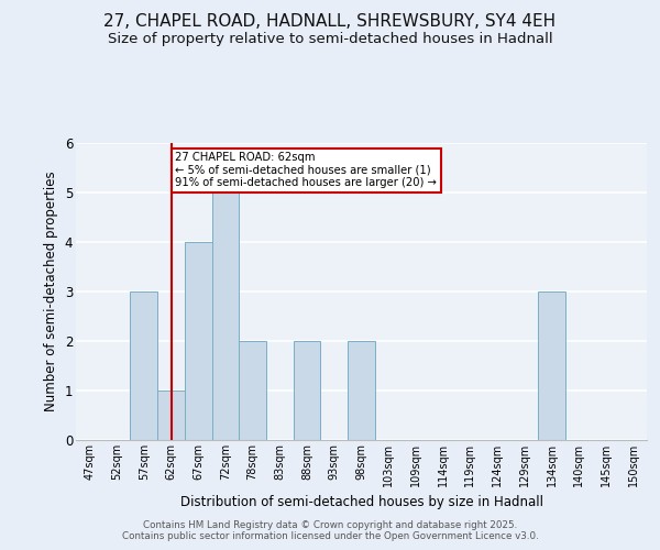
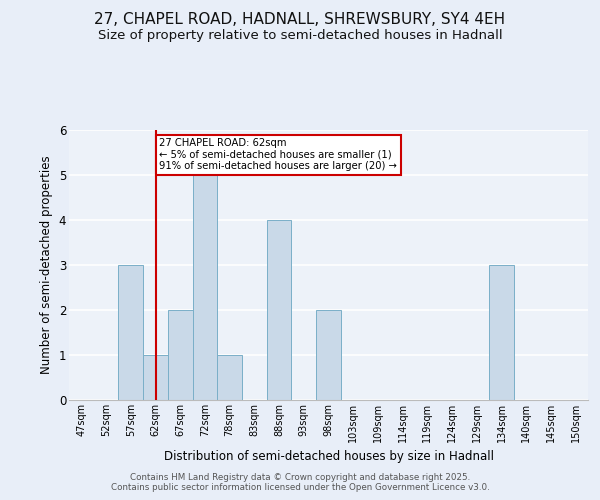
67sqm: 4 -> 2
78sqm: 2 -> 1
88sqm: 2 -> 4
